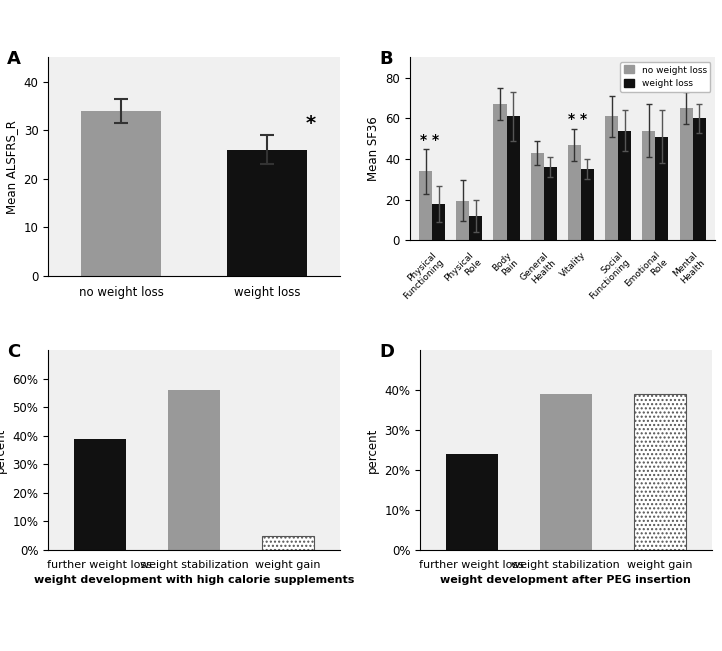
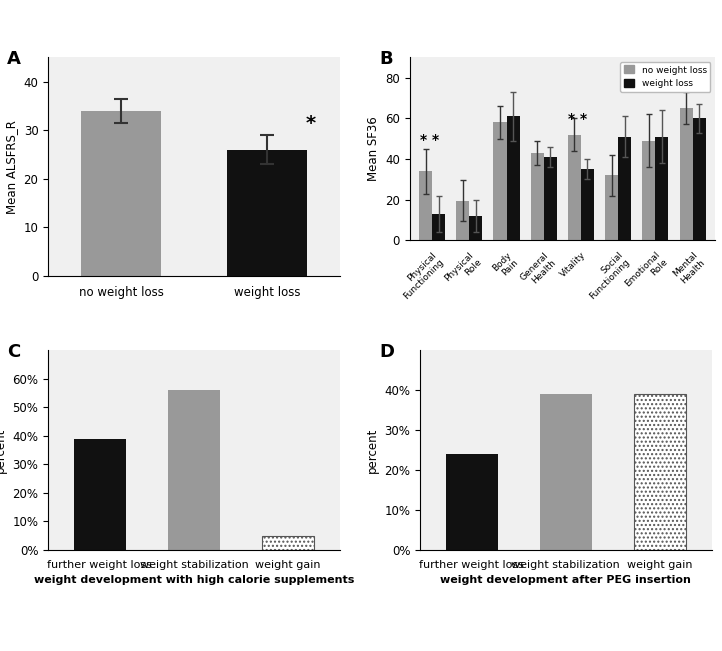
weight loss/Physical Functioning: 18 -> 13
no weight loss/Body Pain: 67.0 -> 58.0
weight loss/General Health: 36 -> 41
no weight loss/Vitality: 47.0 -> 52.0
no weight loss/Social Functioning: 61.0 -> 32.0
weight loss/Social Functioning: 54 -> 51
no weight loss/Emotional Role: 54.0 -> 49.0
